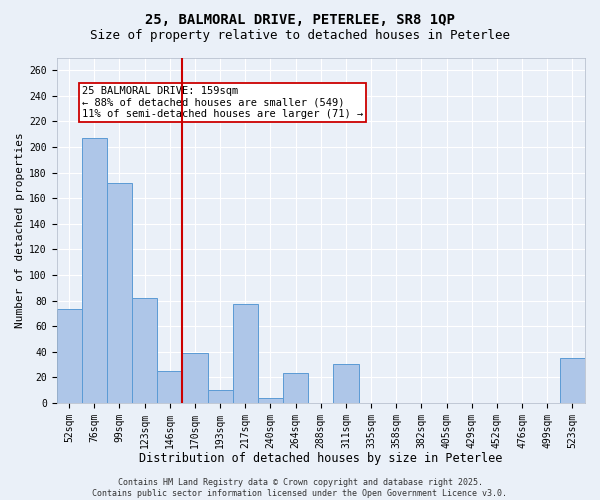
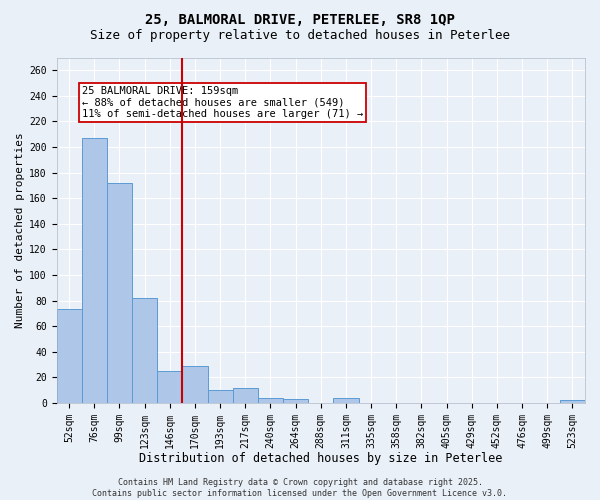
170sqm: 39 -> 29
217sqm: 77 -> 12
264sqm: 23 -> 3
311sqm: 30 -> 4
523sqm: 35 -> 2
